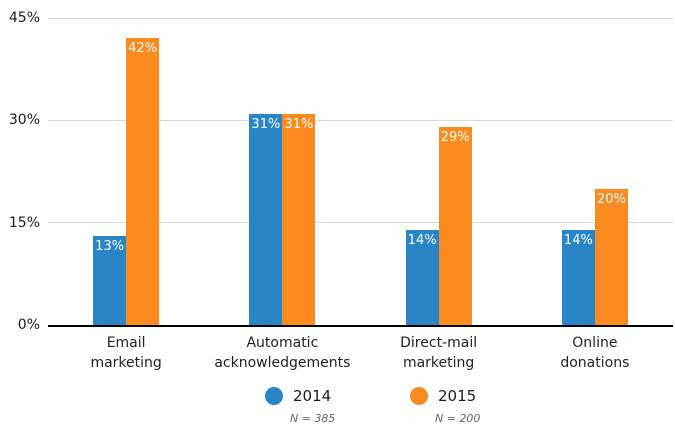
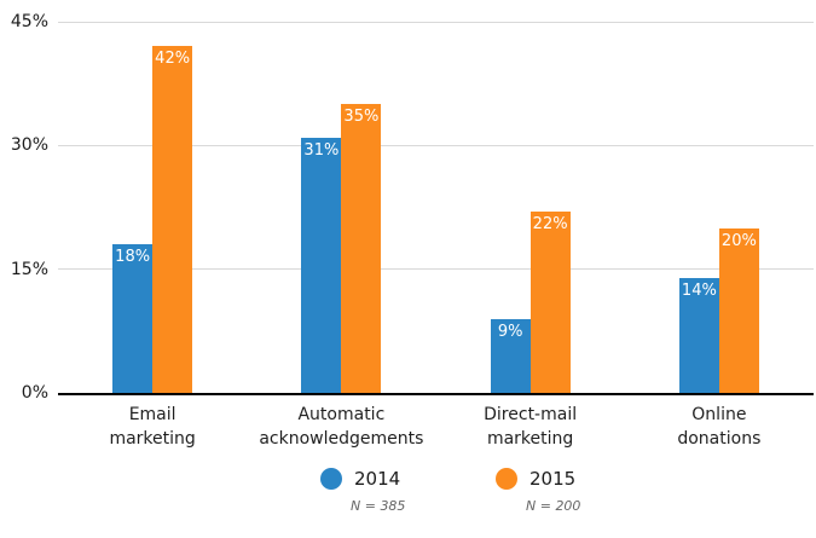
2014/Email marketing: 13% -> 18%
2015/Automatic acknowledgements: 31% -> 35%
2014/Direct-mail marketing: 14% -> 9%
2015/Direct-mail marketing: 29% -> 22%
